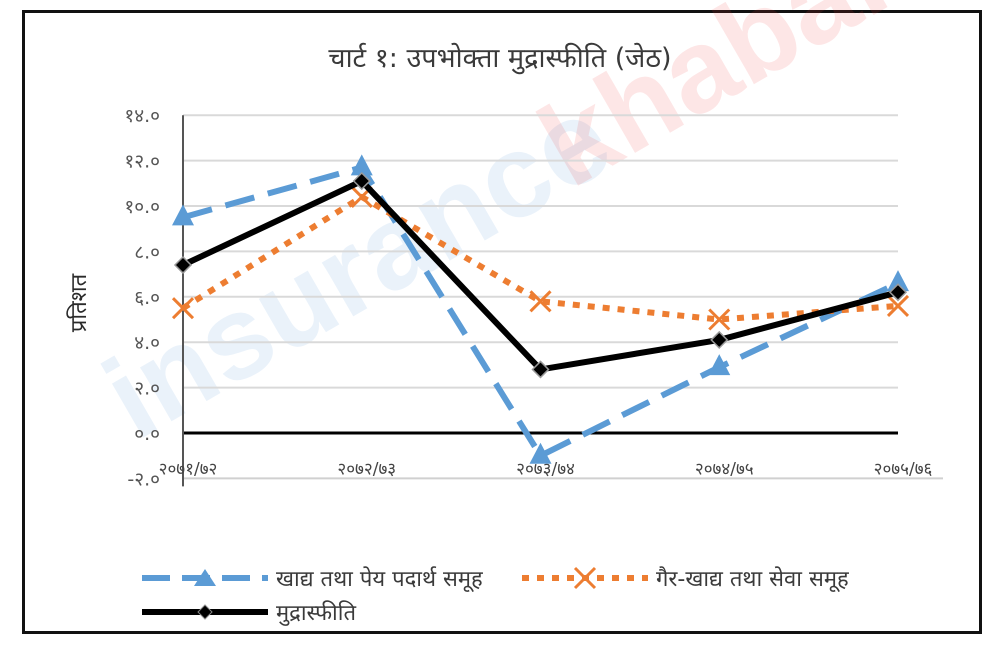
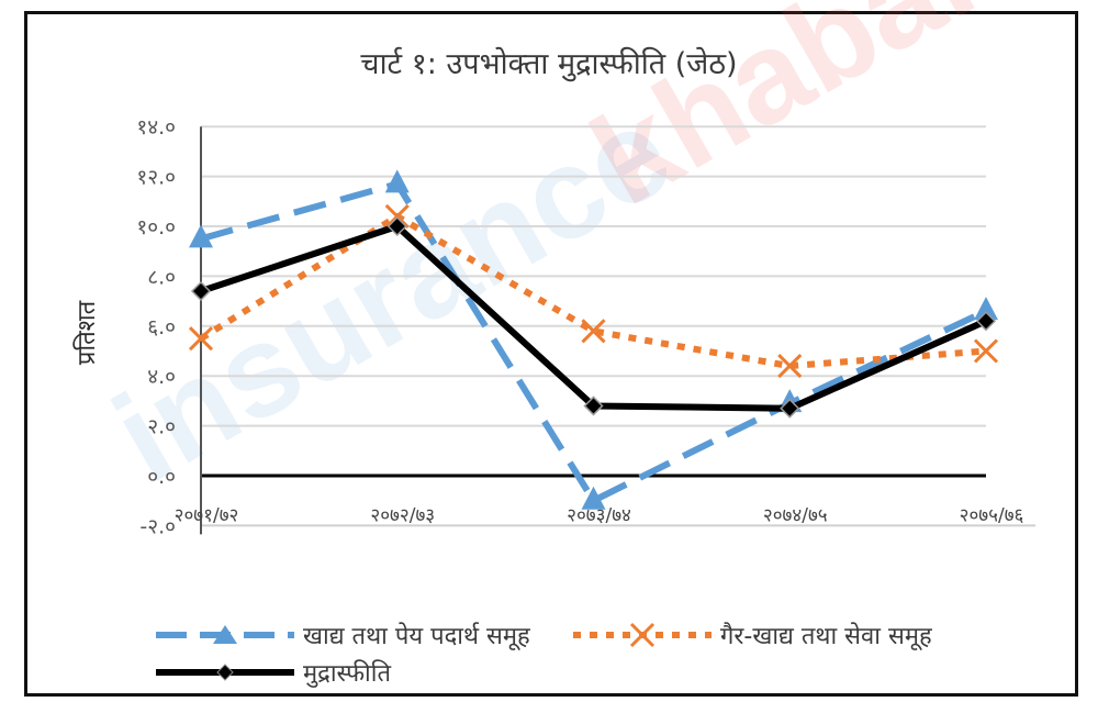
मुद्रास्फीति/२०७२/७३: 11.1 -> 10.0
गैर-खाद्य तथा सेवा समूह/२०७४/७५: 5.0 -> 4.4
मुद्रास्फीति/२०७४/७५: 4.1 -> 2.7
गैर-खाद्य तथा सेवा समूह/२०७५/७६: 5.6 -> 5.0
